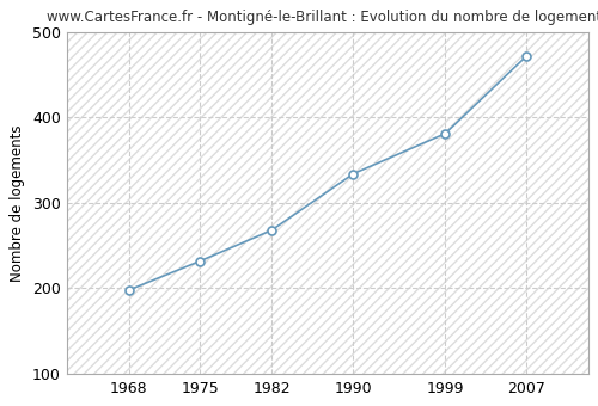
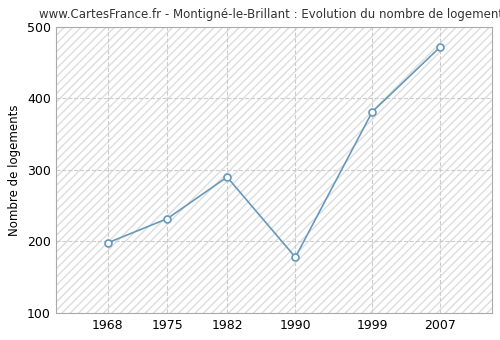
1982: 268 -> 290
1990: 334 -> 178
